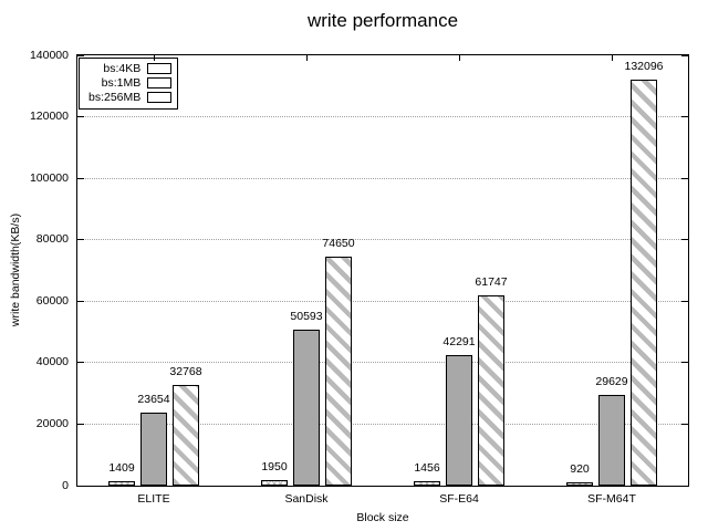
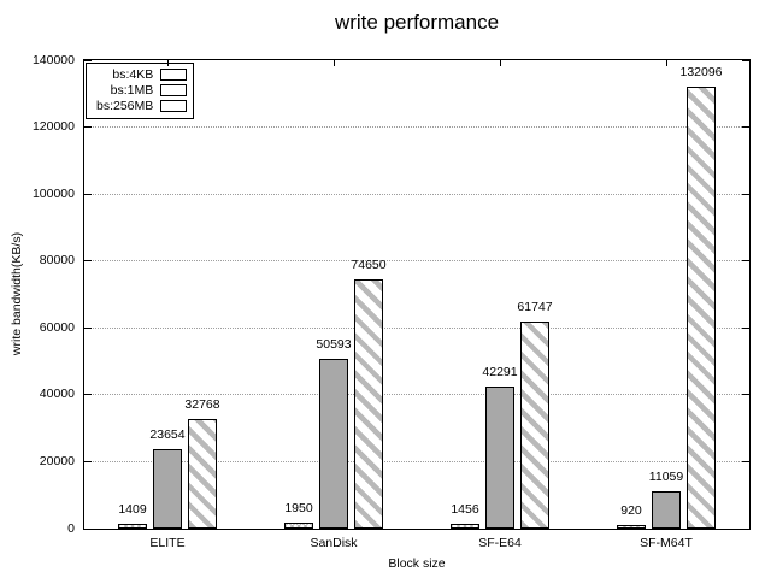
bs:1MB/SF-M64T: 29629 -> 11059
